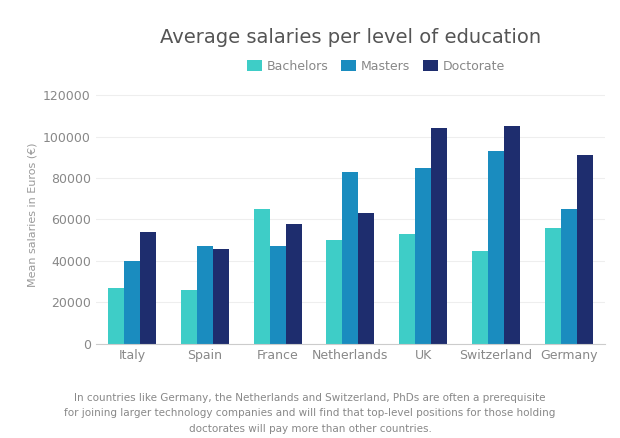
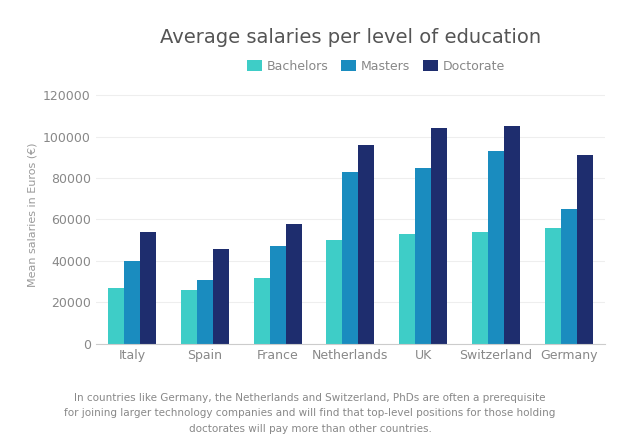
Masters/Spain: 47000 -> 31000
Bachelors/France: 65000 -> 32000
Doctorate/Netherlands: 63000 -> 96000
Bachelors/Switzerland: 45000 -> 54000
